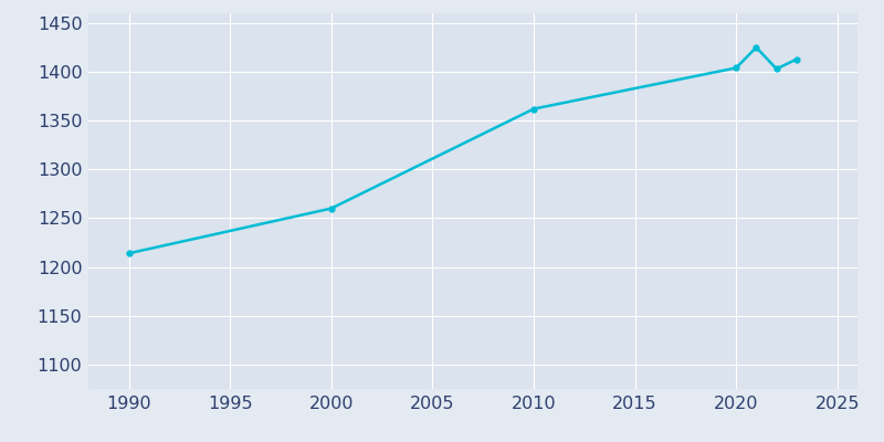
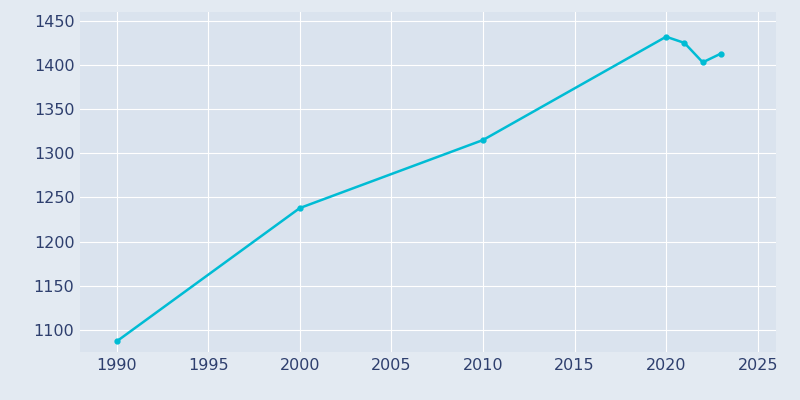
1990: 1214 -> 1087
2000: 1260 -> 1238
2010: 1362 -> 1315
2020: 1404 -> 1432
